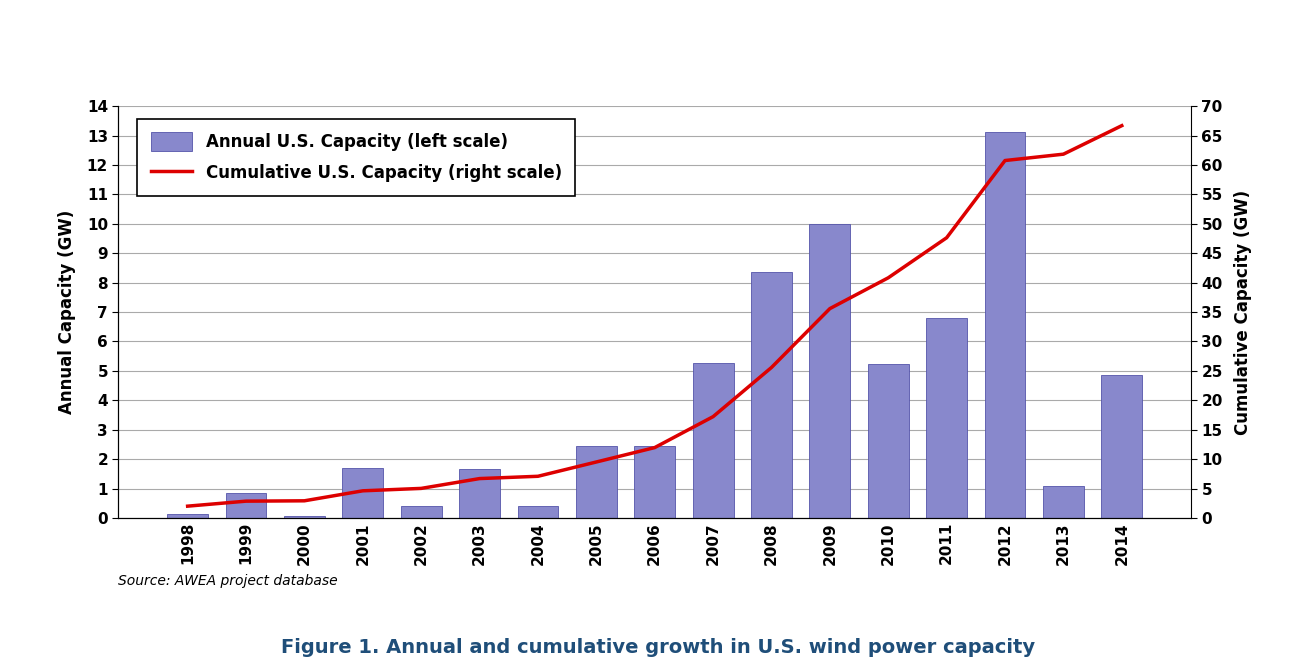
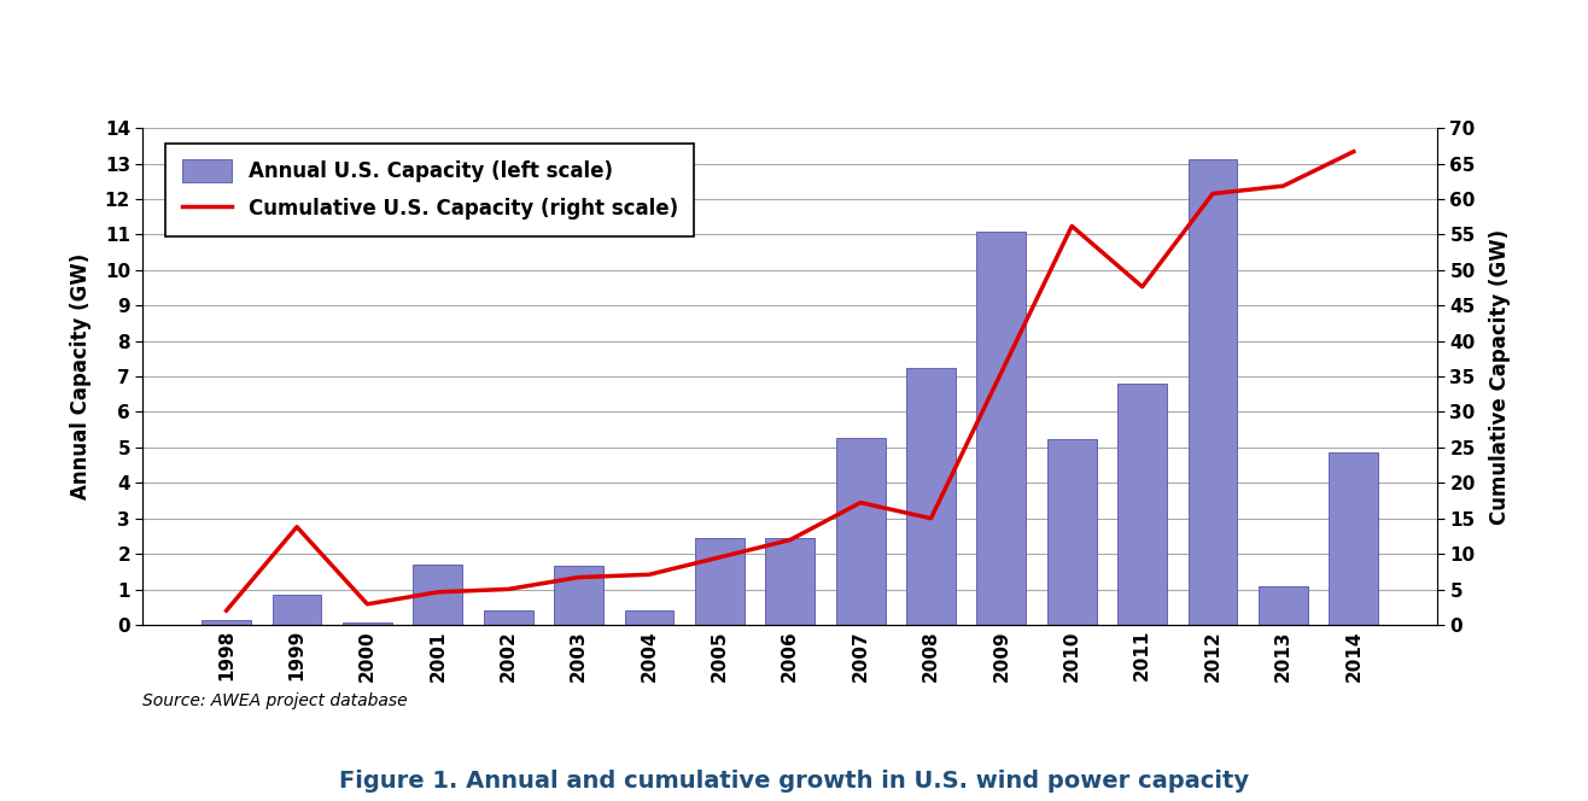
Cumulative U.S. Capacity (right scale)/1999: 2.9 -> 13.8
Annual U.S. Capacity (left scale)/2008: 8.36 -> 7.25
Cumulative U.S. Capacity (right scale)/2008: 25.6 -> 15.0
Annual U.S. Capacity (left scale)/2009: 10.01 -> 11.10
Cumulative U.S. Capacity (right scale)/2010: 40.8 -> 56.2
